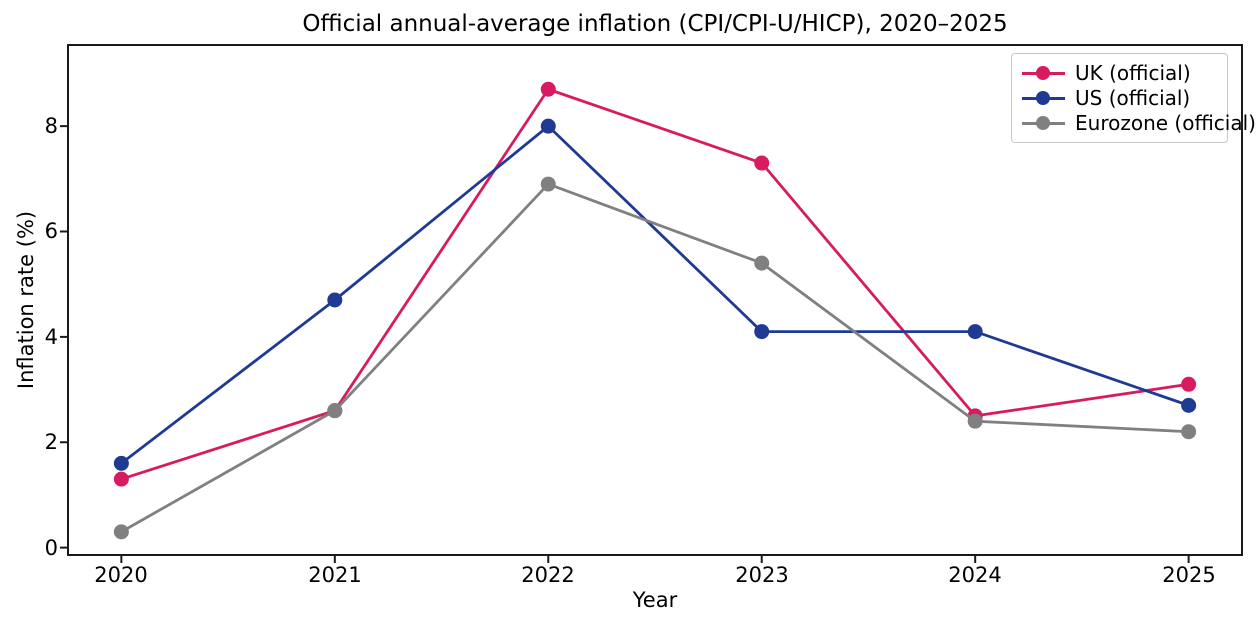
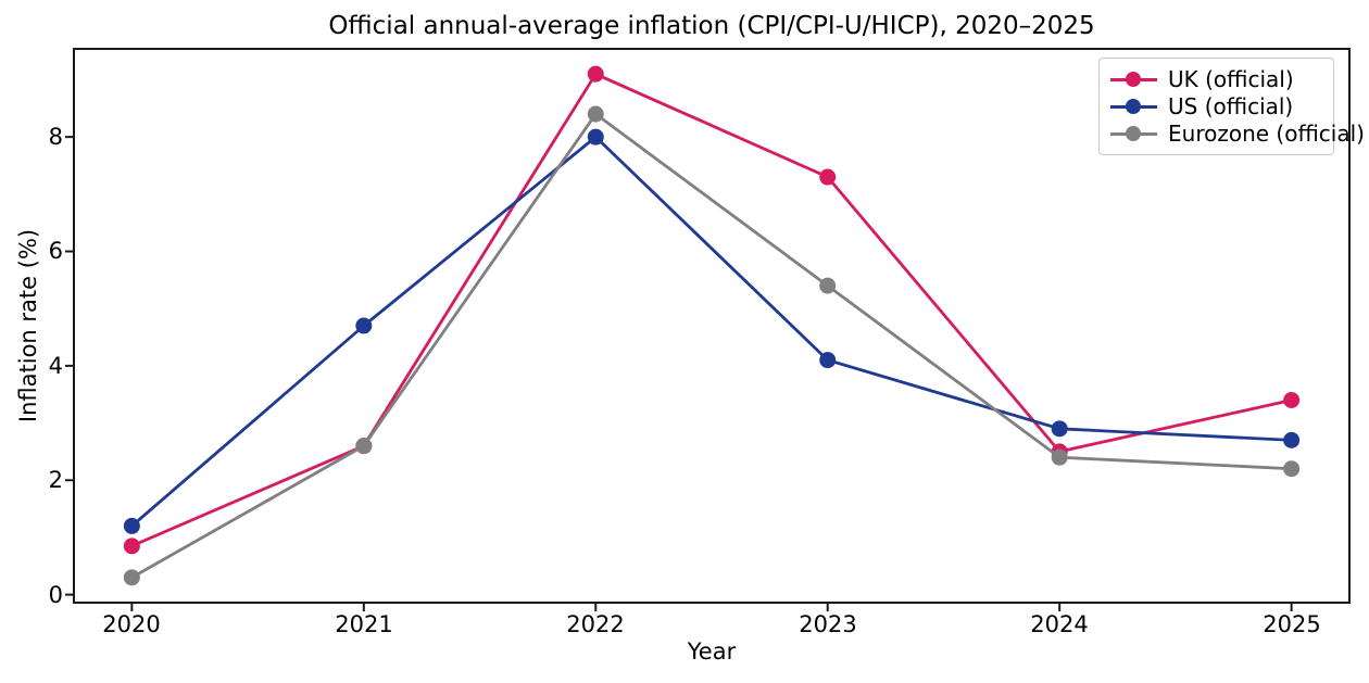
UK (official)/2020: 1.3 -> 0.8
US (official)/2020: 1.6 -> 1.2
UK (official)/2022: 8.7 -> 9.1
Eurozone (official)/2022: 6.9 -> 8.4
US (official)/2024: 4.1 -> 2.9
UK (official)/2025: 3.1 -> 3.4
